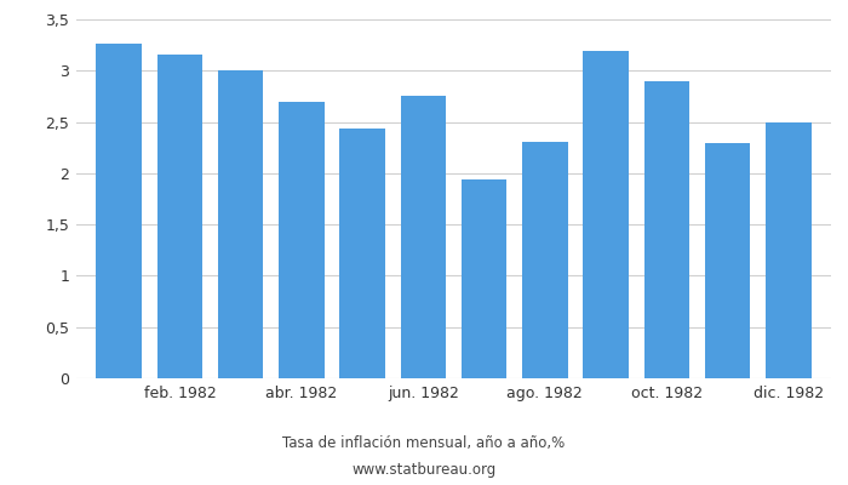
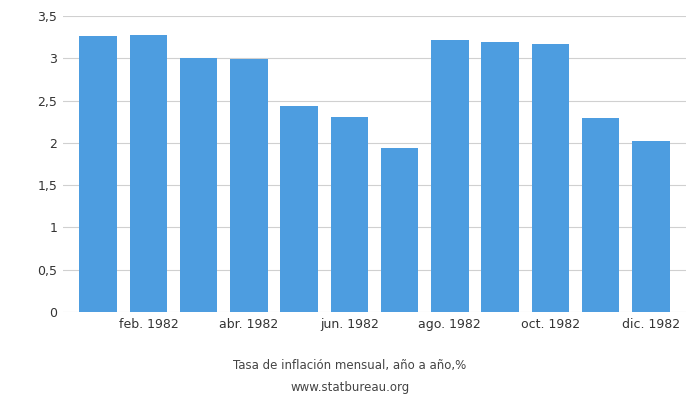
feb. 1982: 3,16 -> 3,28
abr. 1982: 2,70 -> 2,99
jun. 1982: 2,76 -> 2,30
ago. 1982: 2,30 -> 3,22
oct. 1982: 2,90 -> 3,17
dic. 1982: 2,50 -> 2,02
